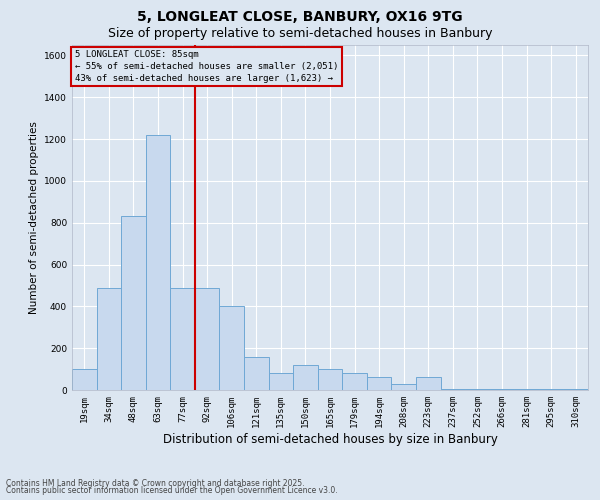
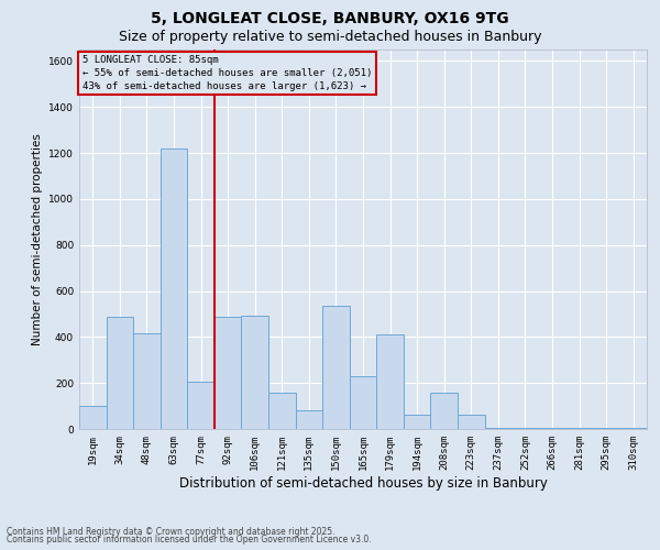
48sqm: 830 -> 415
77sqm: 490 -> 205
106sqm: 400 -> 495
150sqm: 120 -> 535
165sqm: 100 -> 230
179sqm: 80 -> 410
208sqm: 30 -> 160
